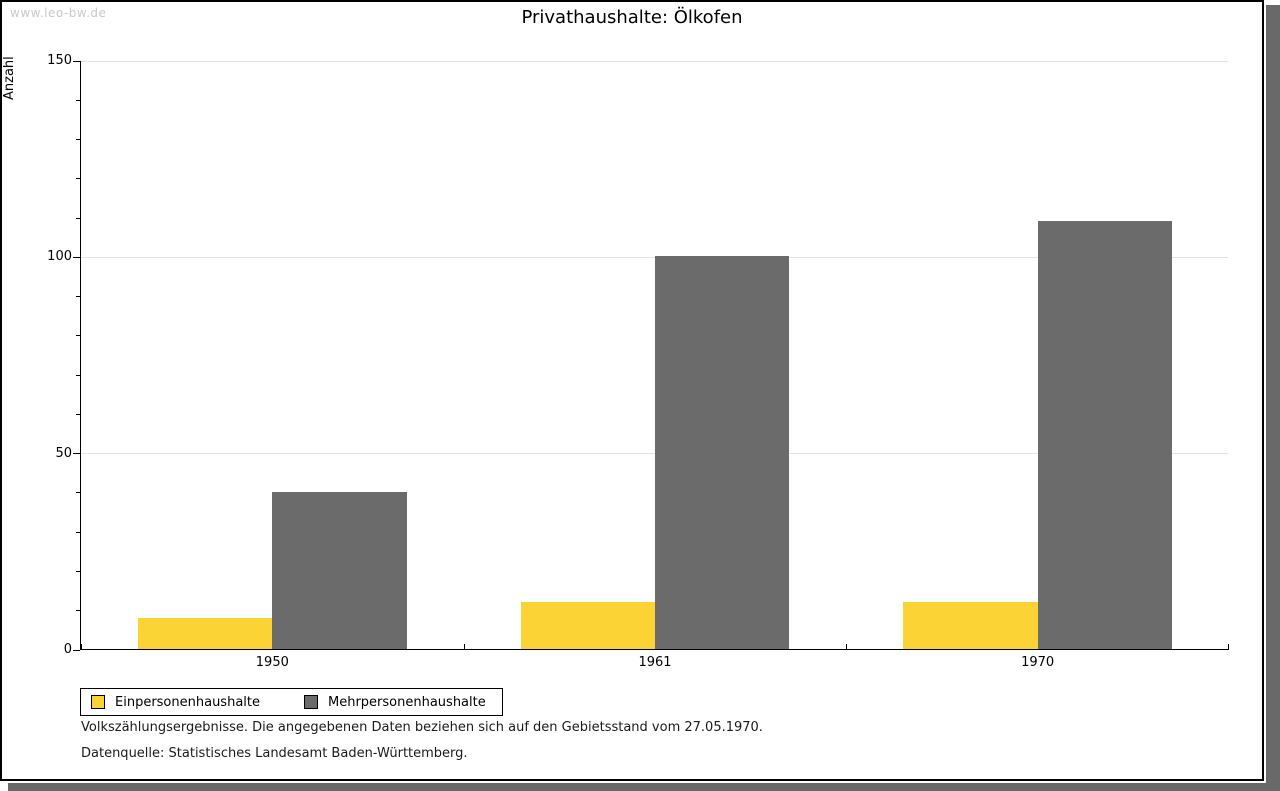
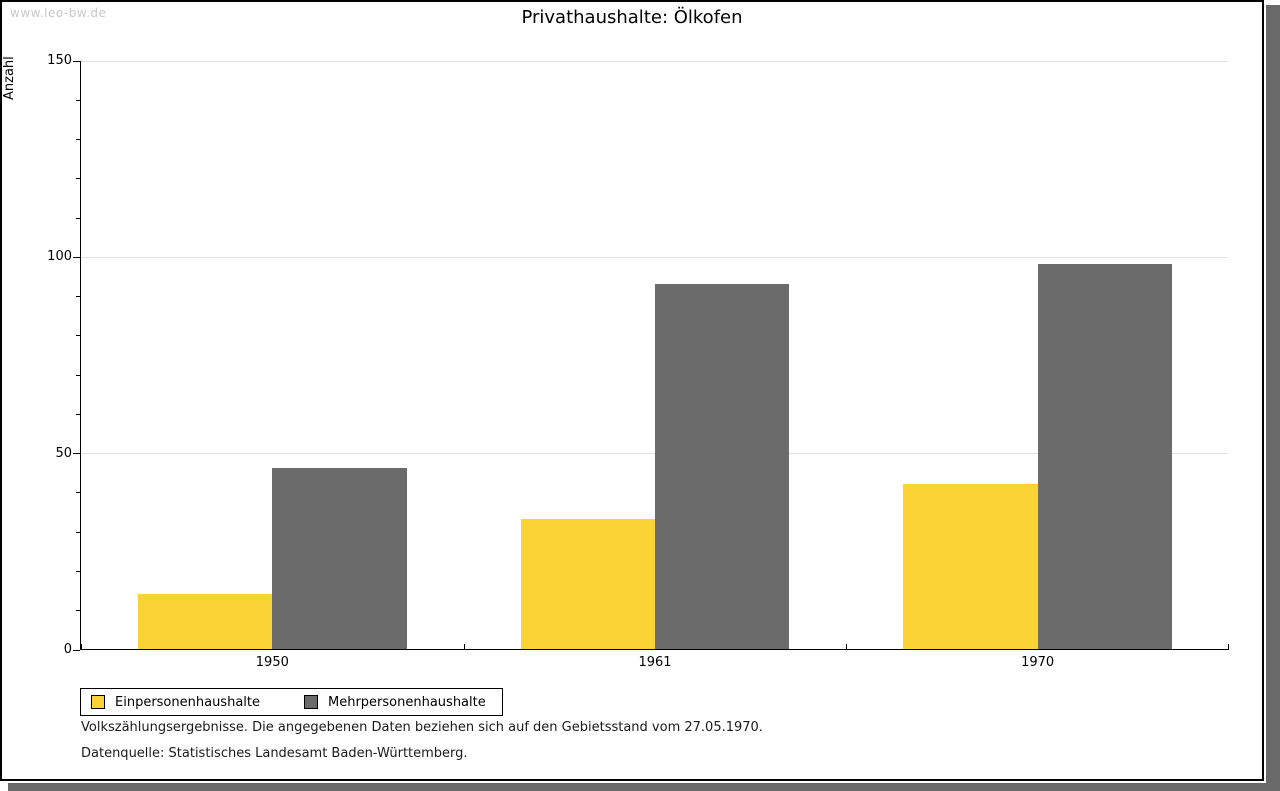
Einpersonenhaushalte/1950: 8 -> 14
Mehrpersonenhaushalte/1950: 40 -> 46
Einpersonenhaushalte/1961: 12 -> 33
Mehrpersonenhaushalte/1961: 100 -> 93
Einpersonenhaushalte/1970: 12 -> 42
Mehrpersonenhaushalte/1970: 109 -> 98
